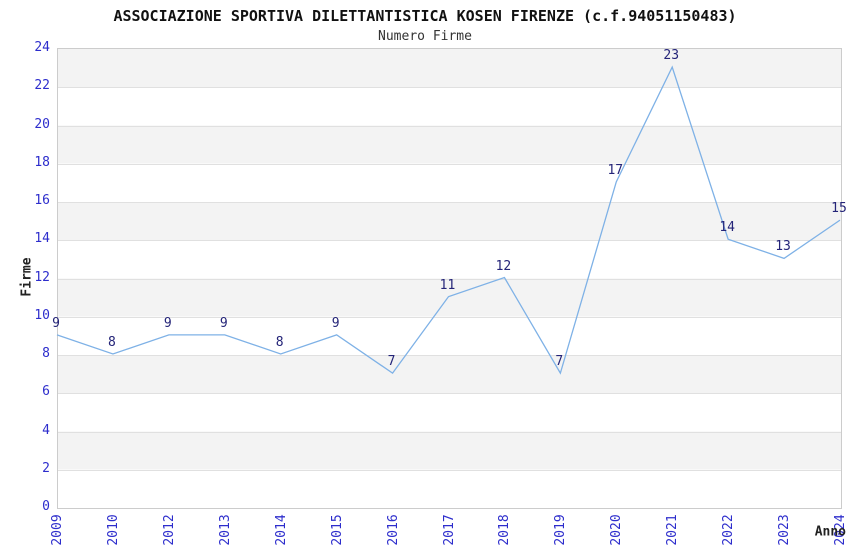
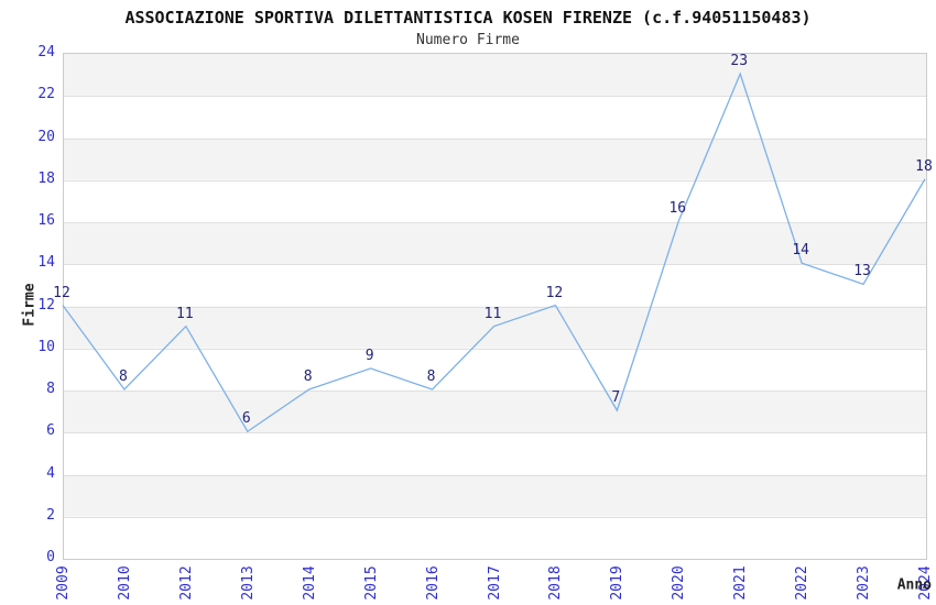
2009: 9 -> 12
2012: 9 -> 11
2013: 9 -> 6
2016: 7 -> 8
2020: 17 -> 16
2024: 15 -> 18
